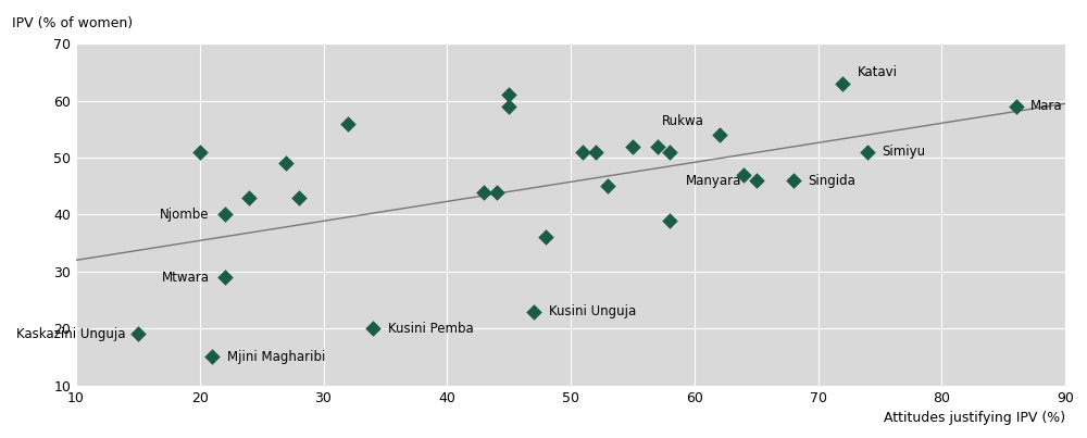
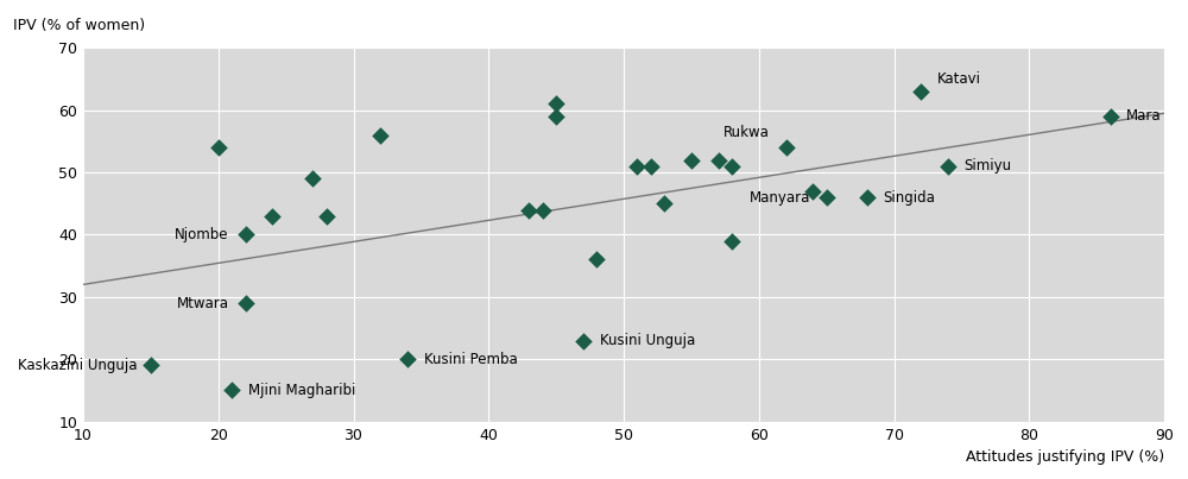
20: 51 -> 54
